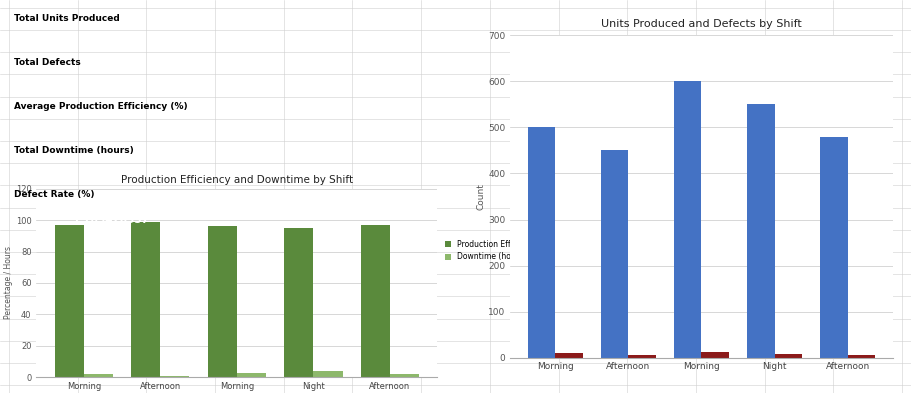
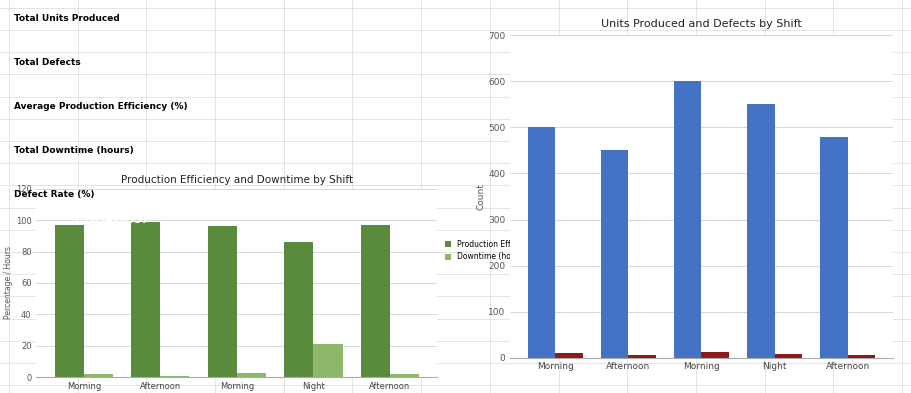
Production Efficiency and Downtime by Shift/Production Efficiency (%)/Night: 95 -> 86
Production Efficiency and Downtime by Shift/Downtime (hours)/Night: 4 -> 21
